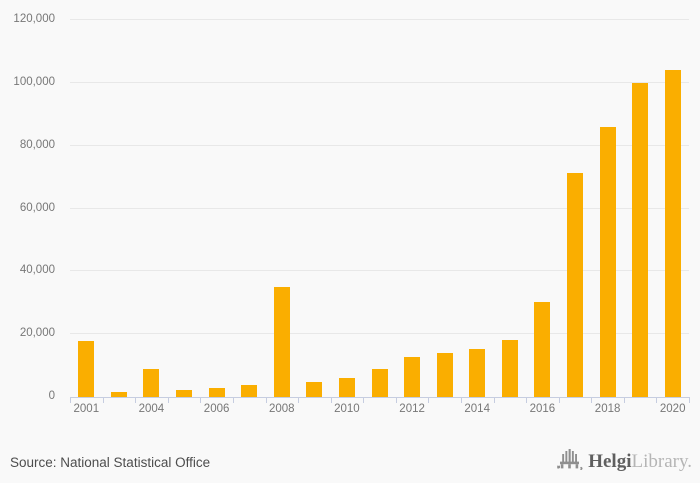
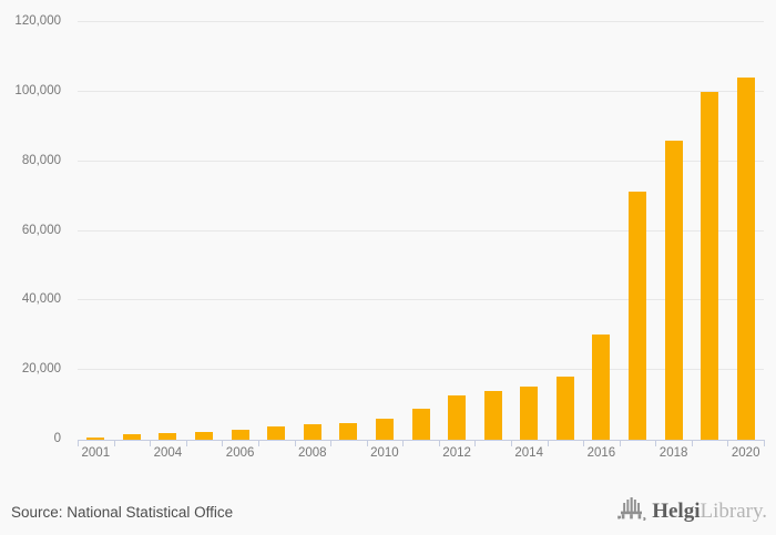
2001: 18000 -> 1000
2004: 9000 -> 2000
2008: 35000 -> 4000
